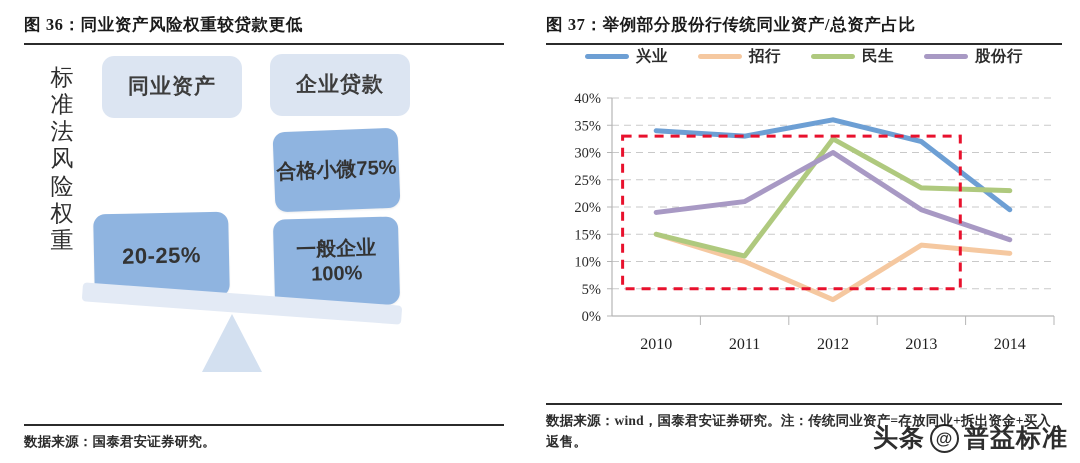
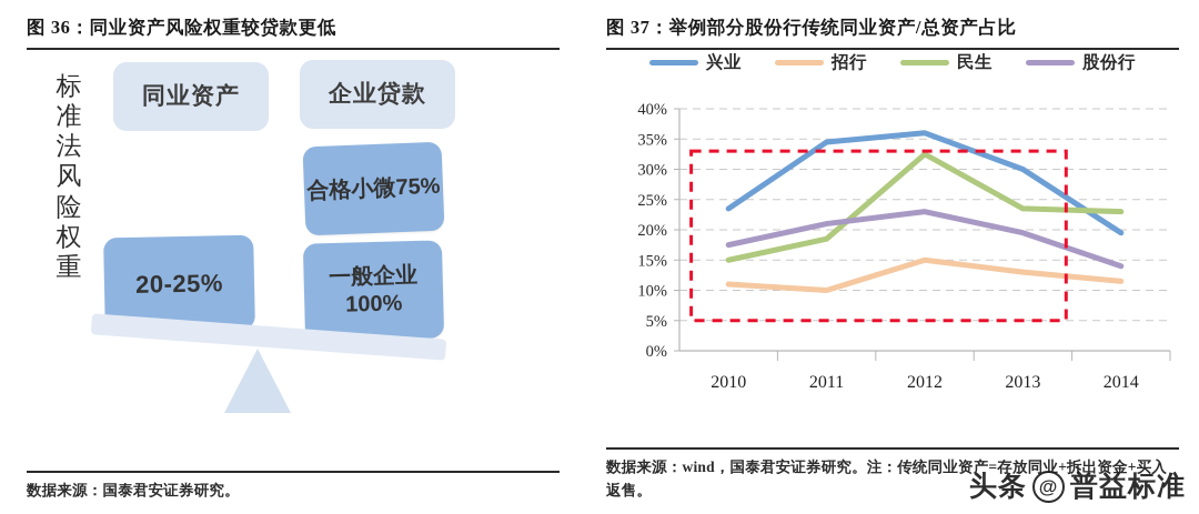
兴业/2010: 34% -> 24%
招行/2010: 15% -> 11%
股份行/2010: 19% -> 18%
兴业/2011: 33% -> 34%
民生/2011: 11% -> 18%
招行/2012: 3% -> 15%
股份行/2012: 30% -> 23%
兴业/2013: 32% -> 30%
